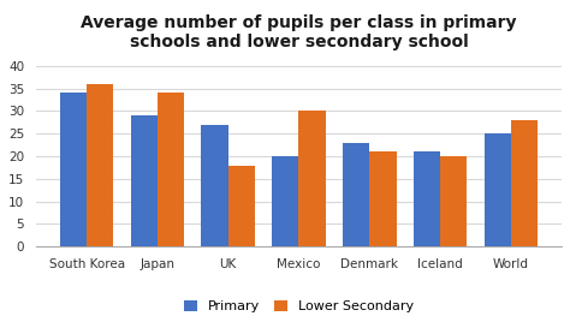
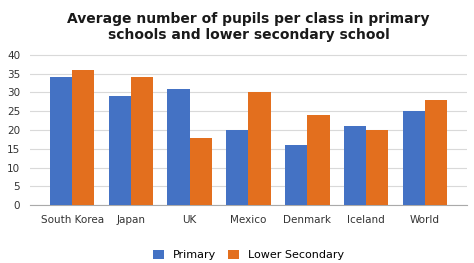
Primary/UK: 27 -> 31
Primary/Denmark: 23 -> 16
Lower Secondary/Denmark: 21 -> 24
